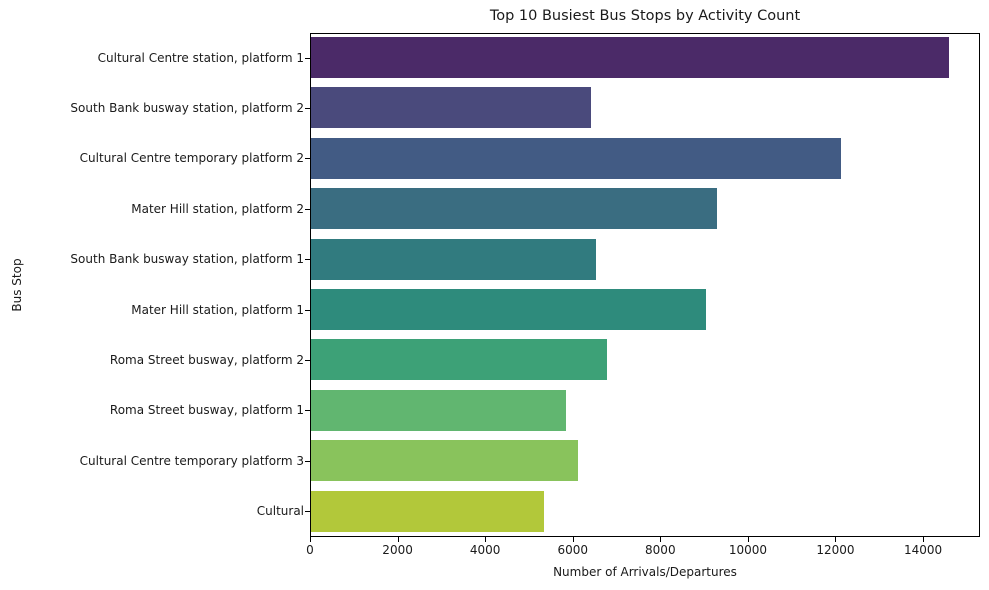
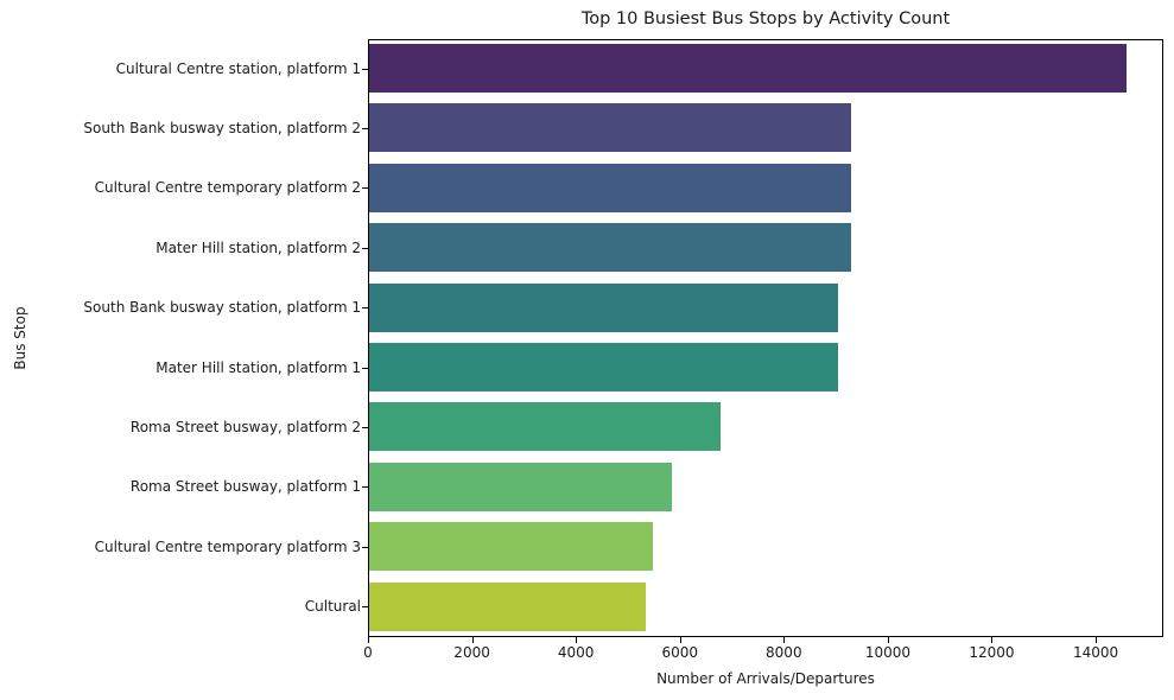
South Bank busway station, platform 2: 6400 -> 9300
Cultural Centre temporary platform 2: 12100 -> 9300
South Bank busway station, platform 1: 6500 -> 9000
Cultural Centre temporary platform 3: 6100 -> 5400
